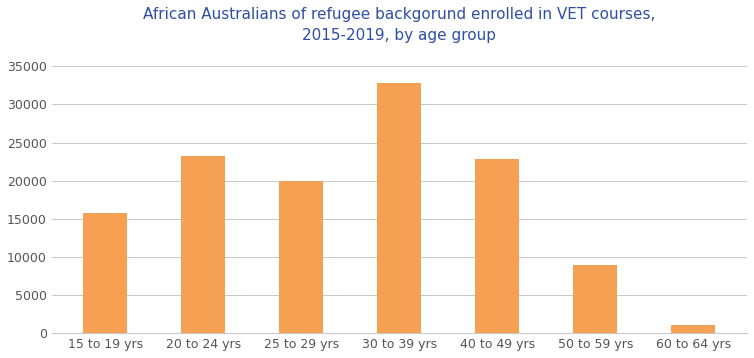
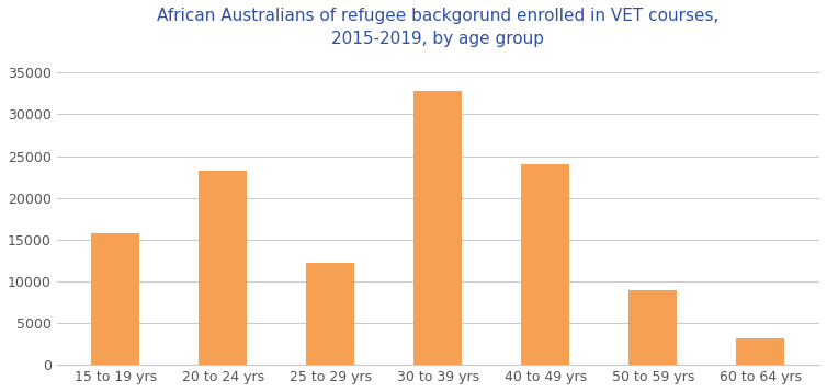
25 to 29 yrs: 20000 -> 12200
40 to 49 yrs: 22900 -> 24000
60 to 64 yrs: 1100 -> 3200
